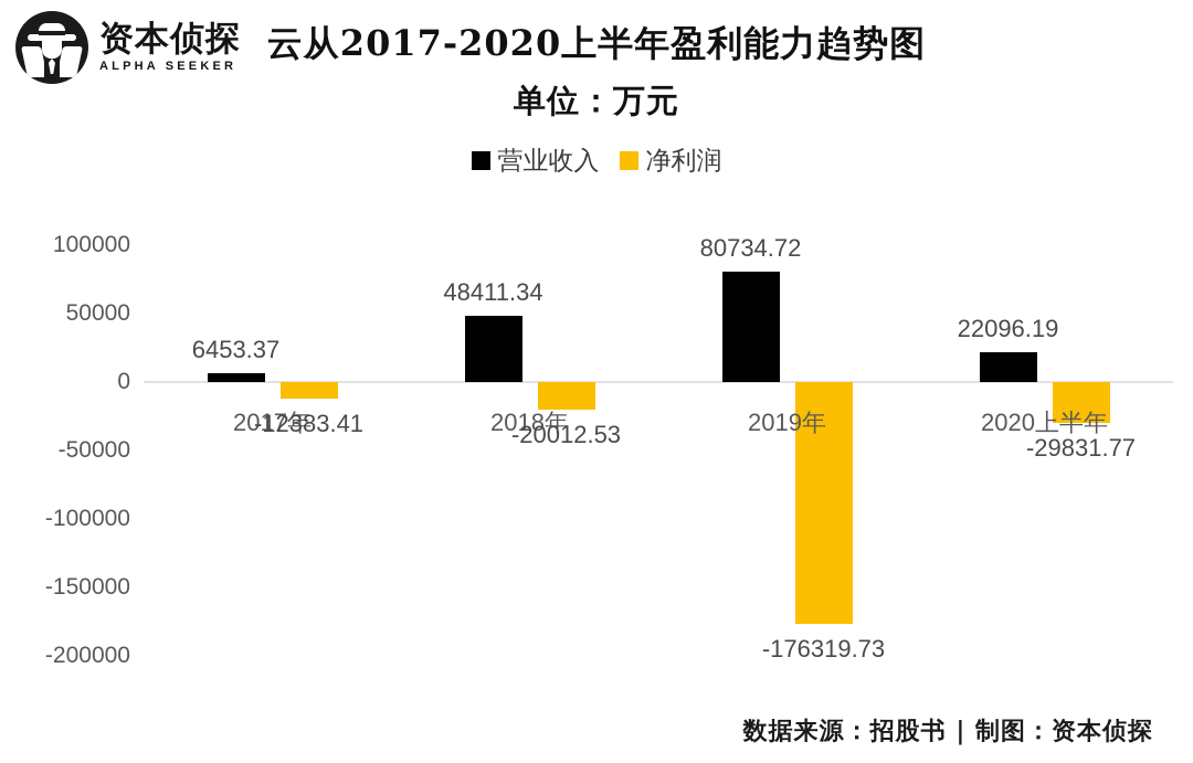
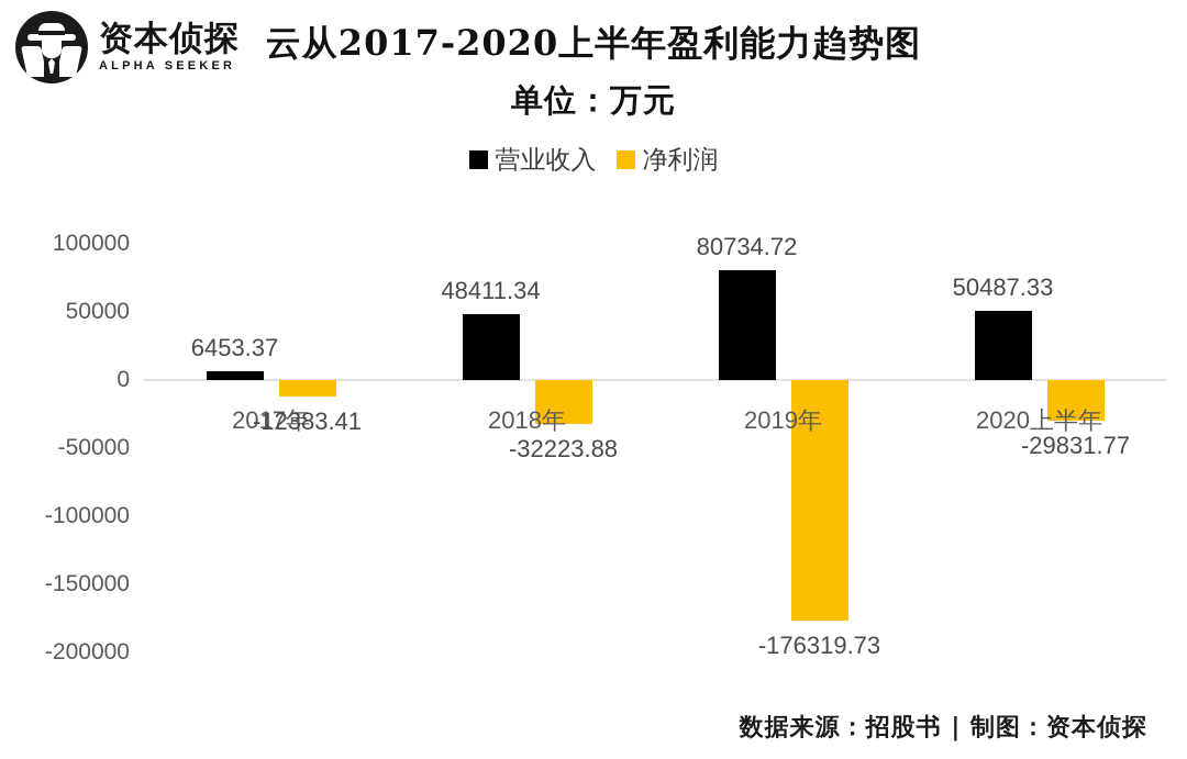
净利润/2018年: -20012.53 -> -32223.88
营业收入/2020上半年: 22096.19 -> 50487.33
